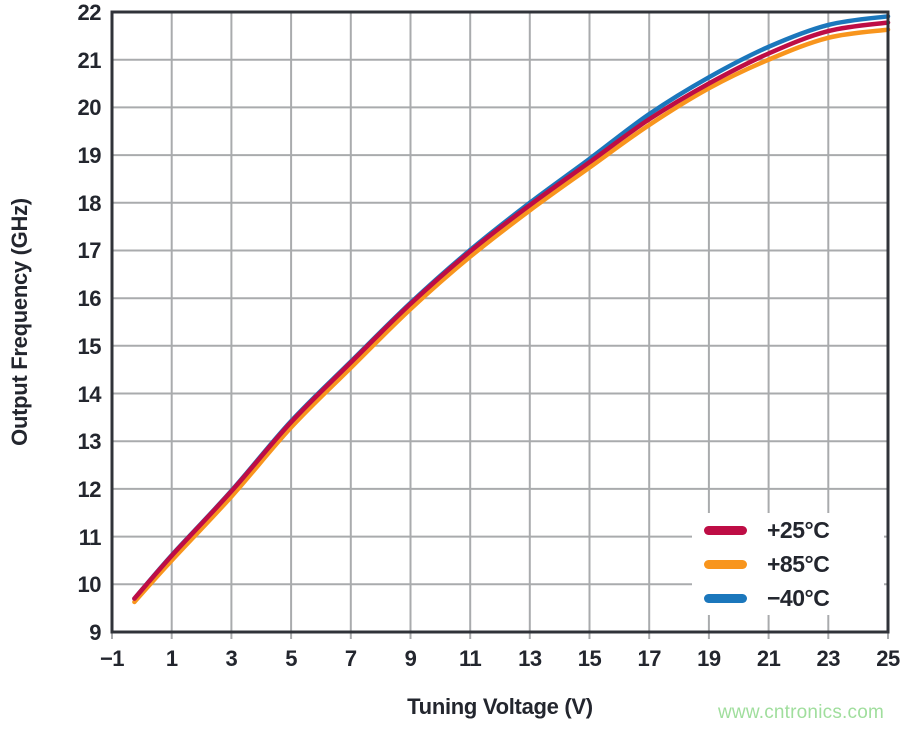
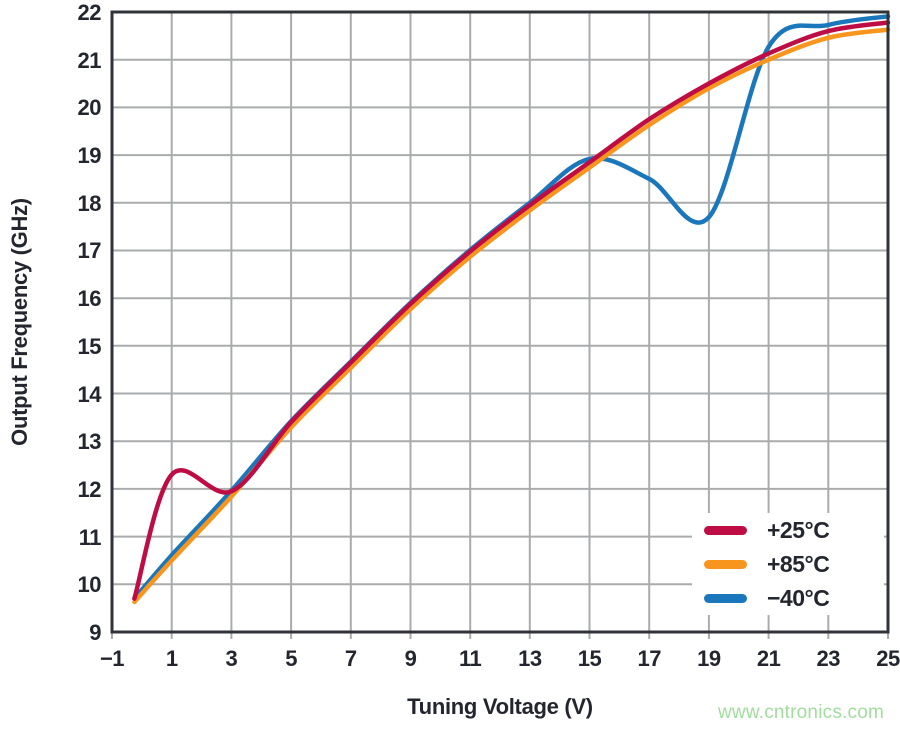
+25°C/1: 10.6 -> 12.3
−40°C/17: 19.9 -> 18.5
−40°C/19: 20.6 -> 17.7
